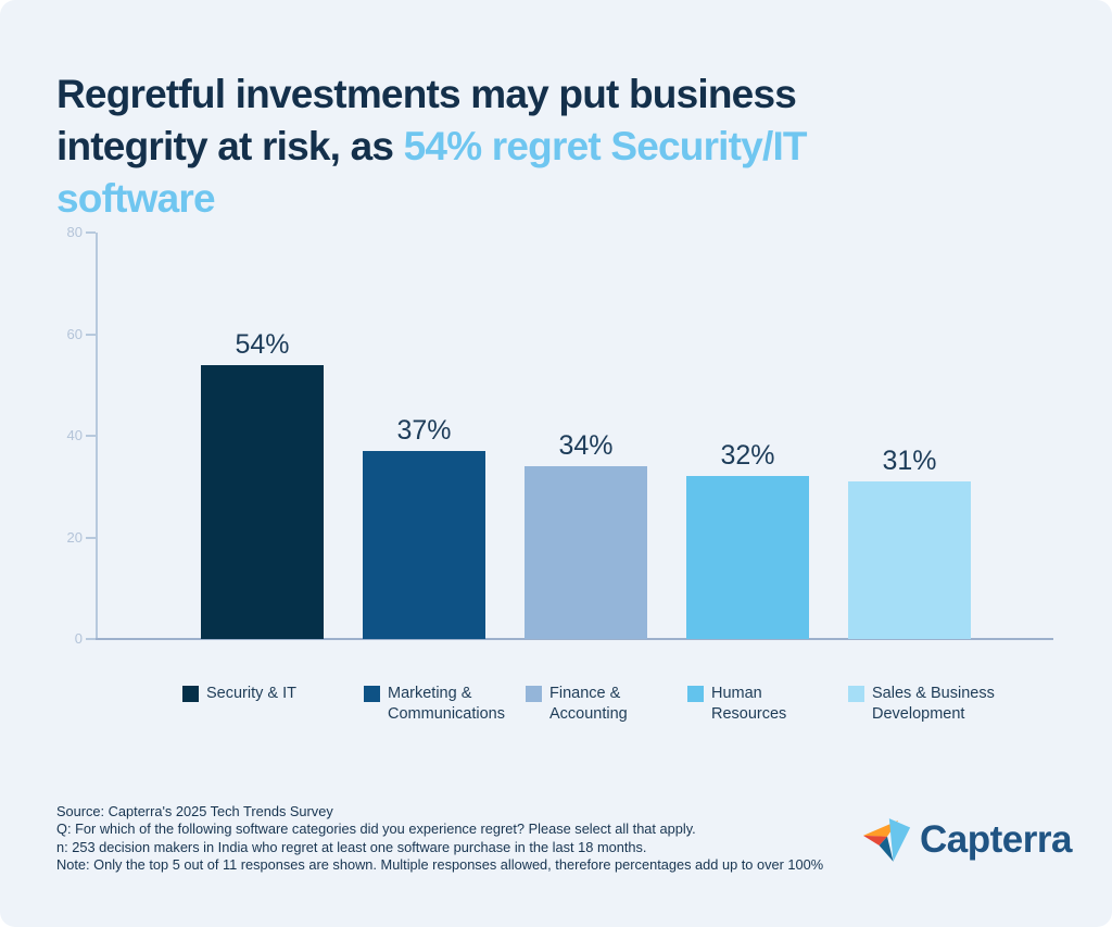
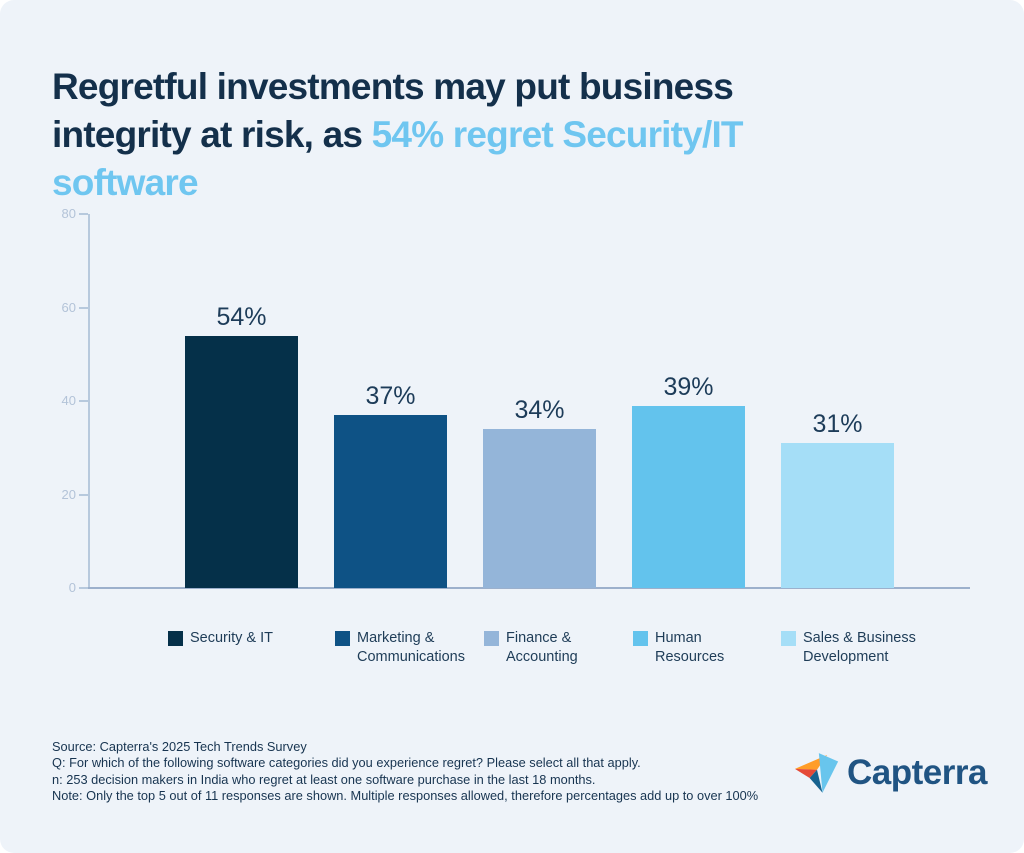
Human Resources: 32% -> 39%
